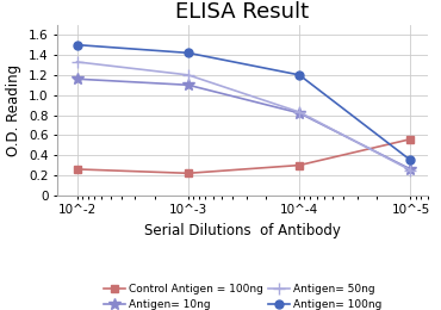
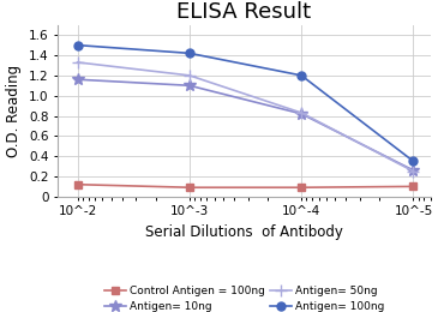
Control Antigen = 100ng/10^-2: 0.26 -> 0.12
Control Antigen = 100ng/10^-3: 0.22 -> 0.09
Control Antigen = 100ng/10^-4: 0.30 -> 0.09
Control Antigen = 100ng/10^-5: 0.56 -> 0.10
